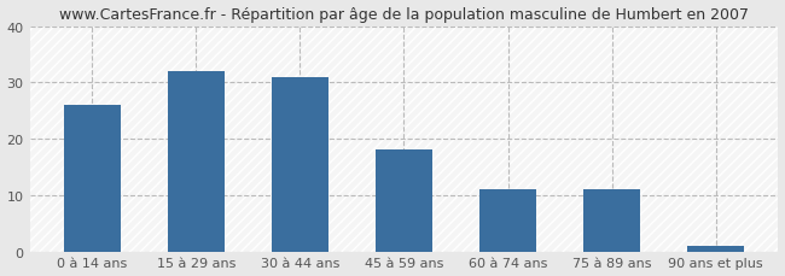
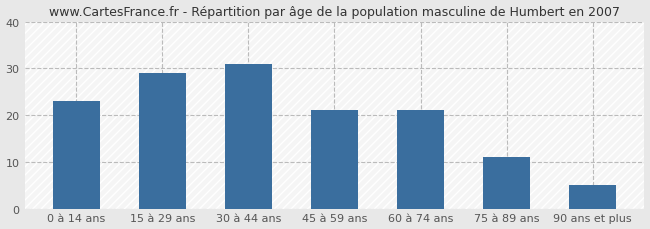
0 à 14 ans: 26 -> 23
15 à 29 ans: 32 -> 29
45 à 59 ans: 18 -> 21
60 à 74 ans: 11 -> 21
90 ans et plus: 1 -> 5
